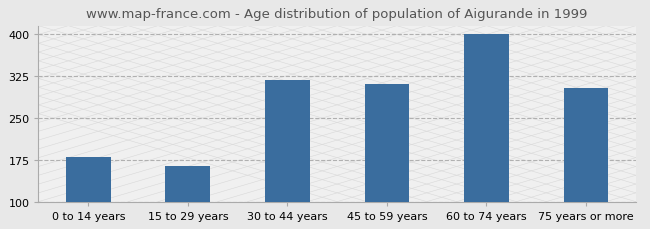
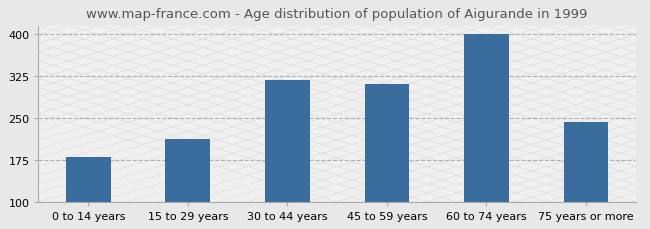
15 to 29 years: 164 -> 213
75 years or more: 304 -> 243
